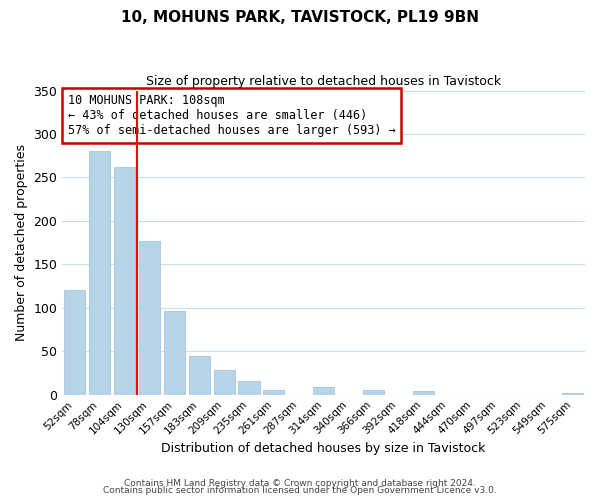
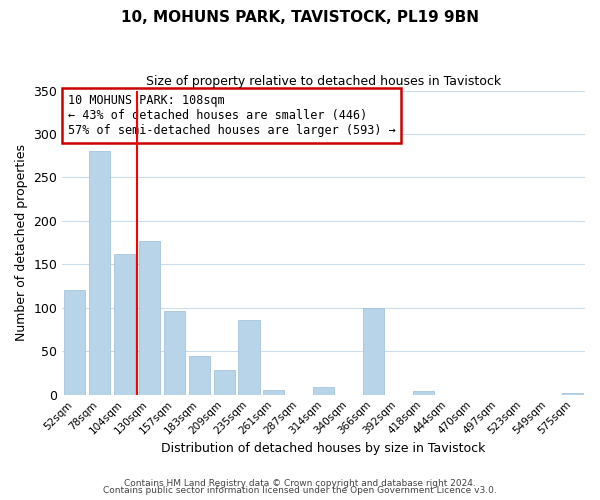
104sqm: 262 -> 162
235sqm: 16 -> 86
366sqm: 5 -> 100
